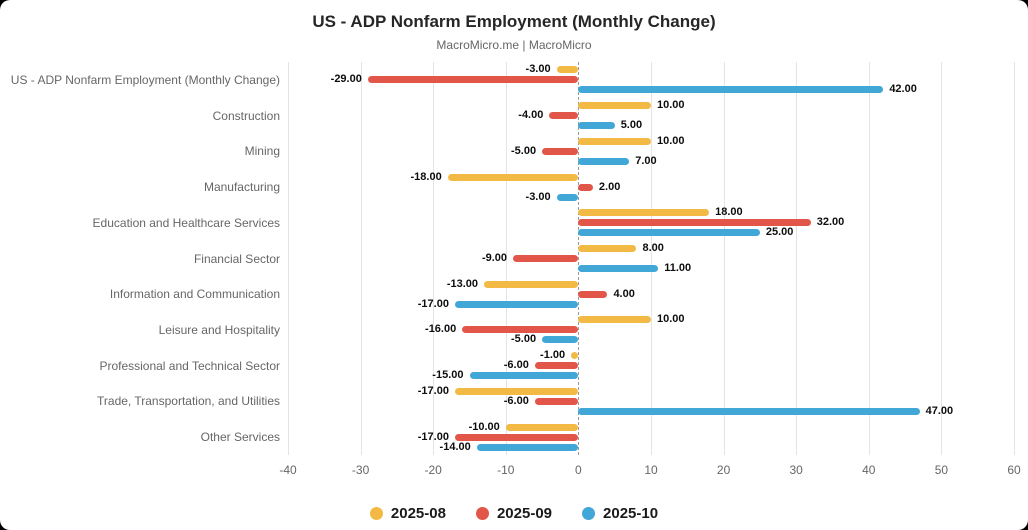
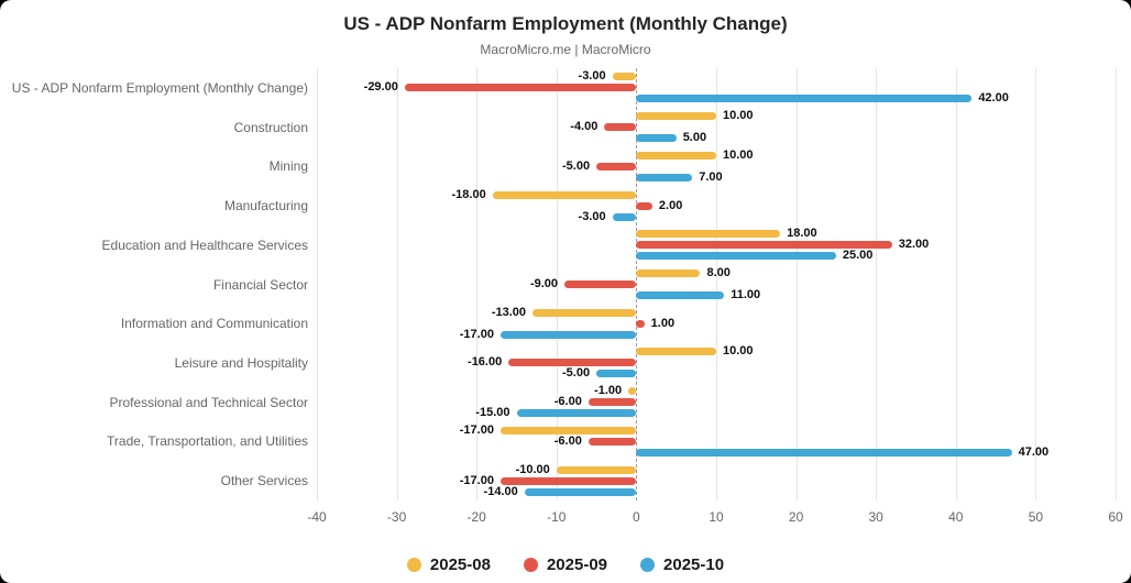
2025-09/Information and Communication: 4.00 -> 1.00
